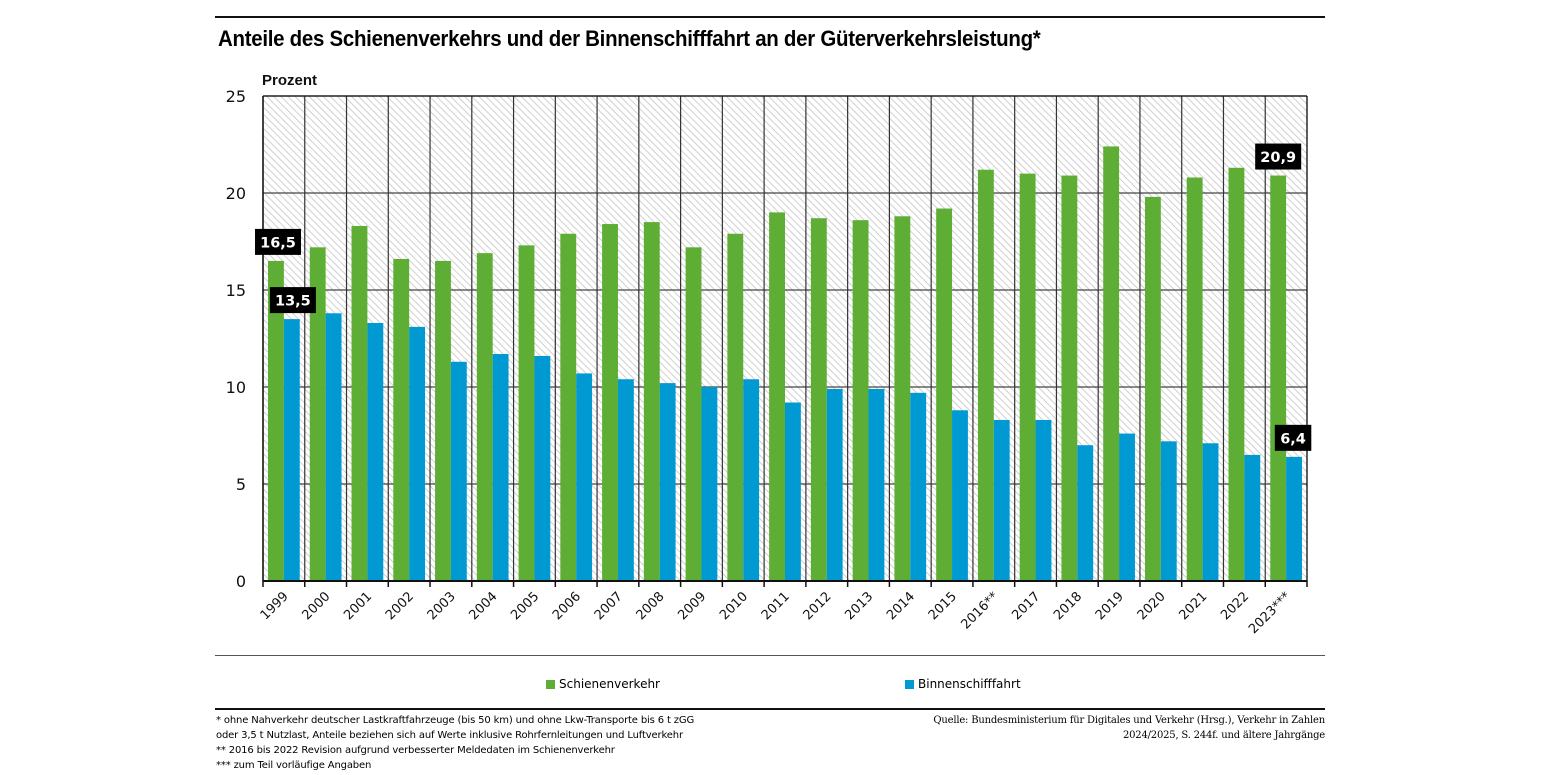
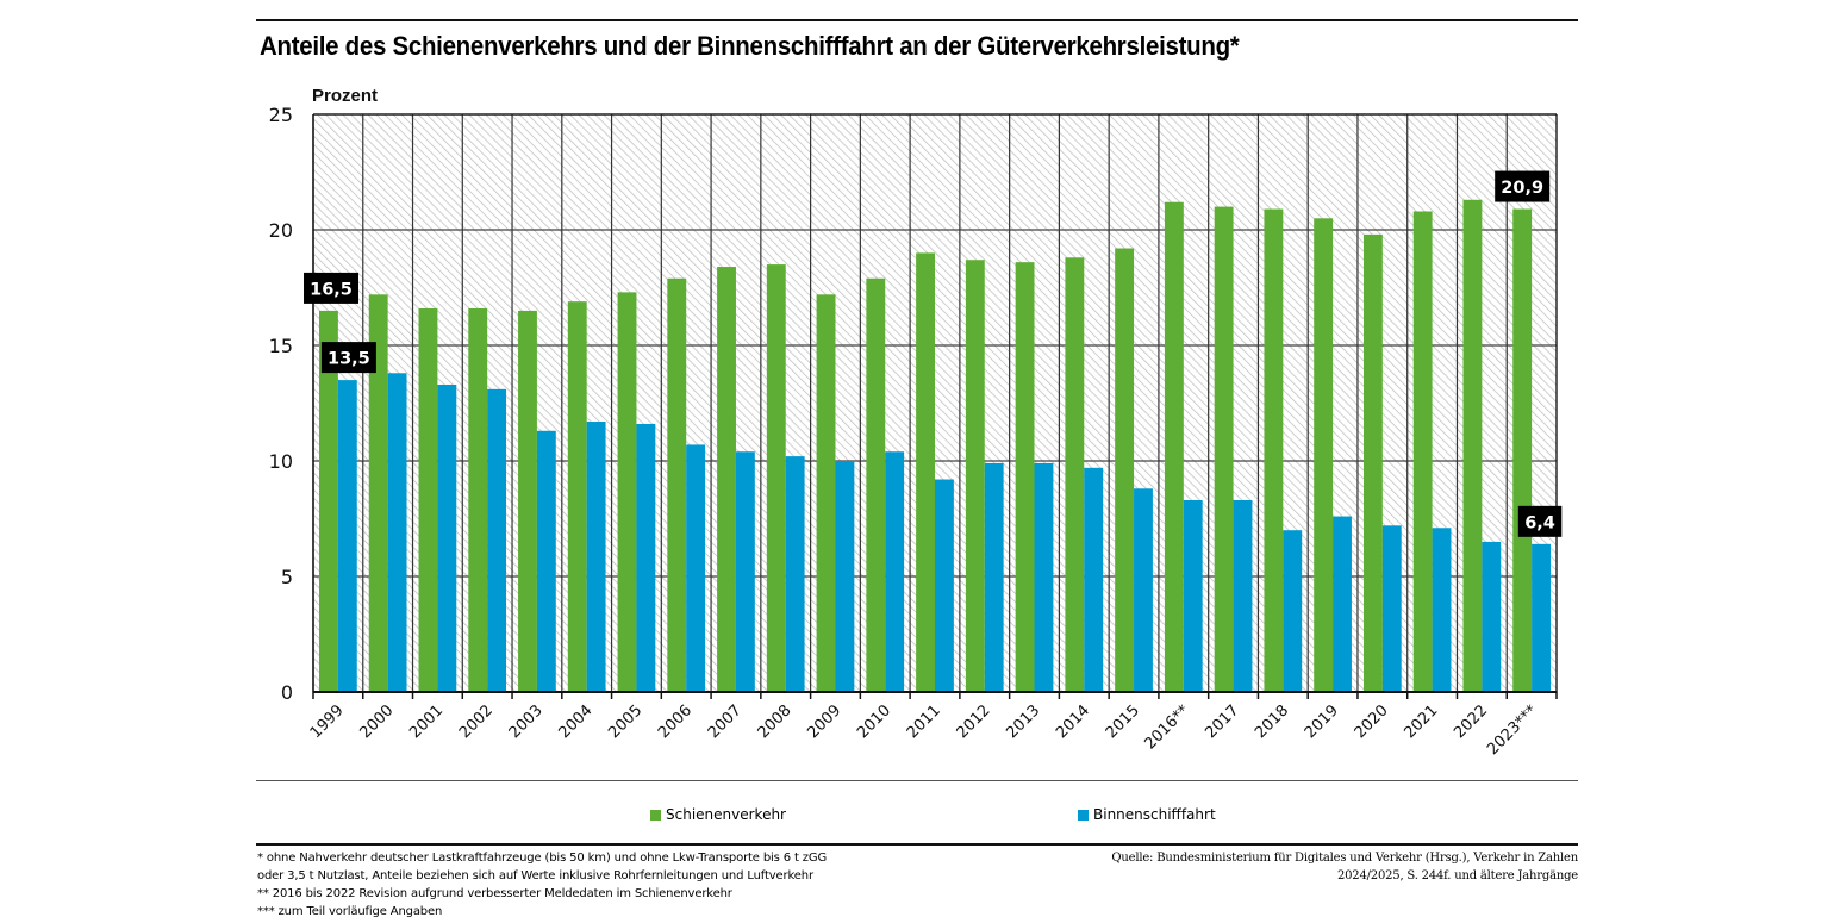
Schienenverkehr/2001: 18.3 -> 16.6
Schienenverkehr/2019: 22.4 -> 20.5
